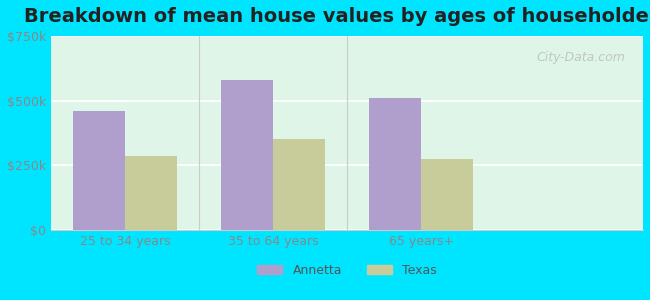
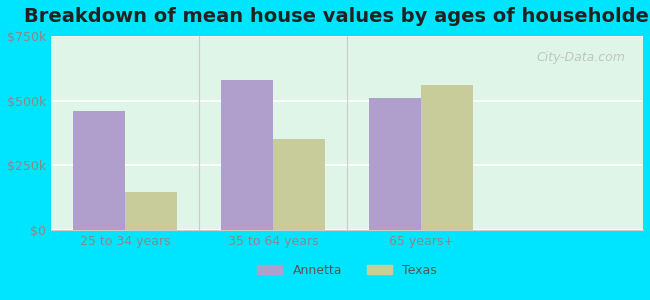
Texas/25 to 34 years: $285k -> $145k
Texas/65 years+: $275k -> $560k
